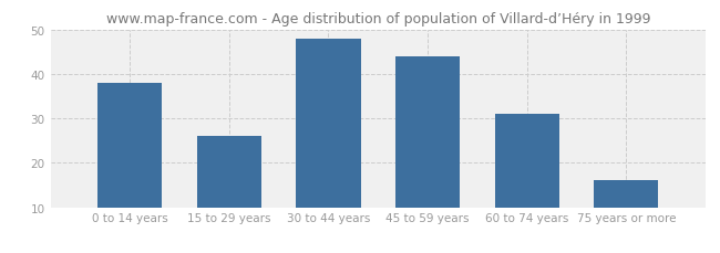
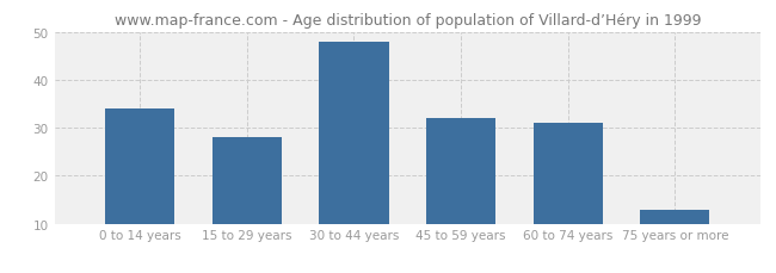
0 to 14 years: 38 -> 34
15 to 29 years: 26 -> 28
45 to 59 years: 44 -> 32
75 years or more: 16 -> 13
